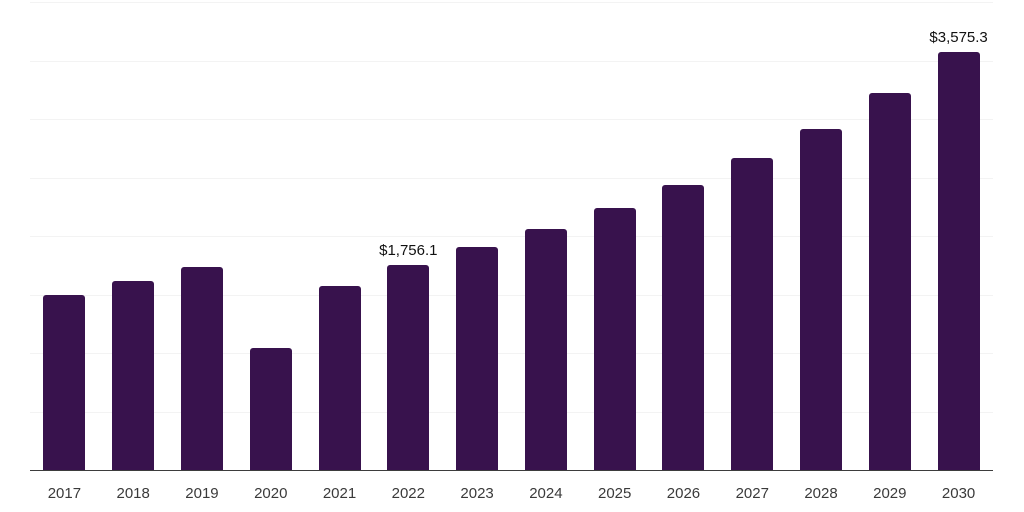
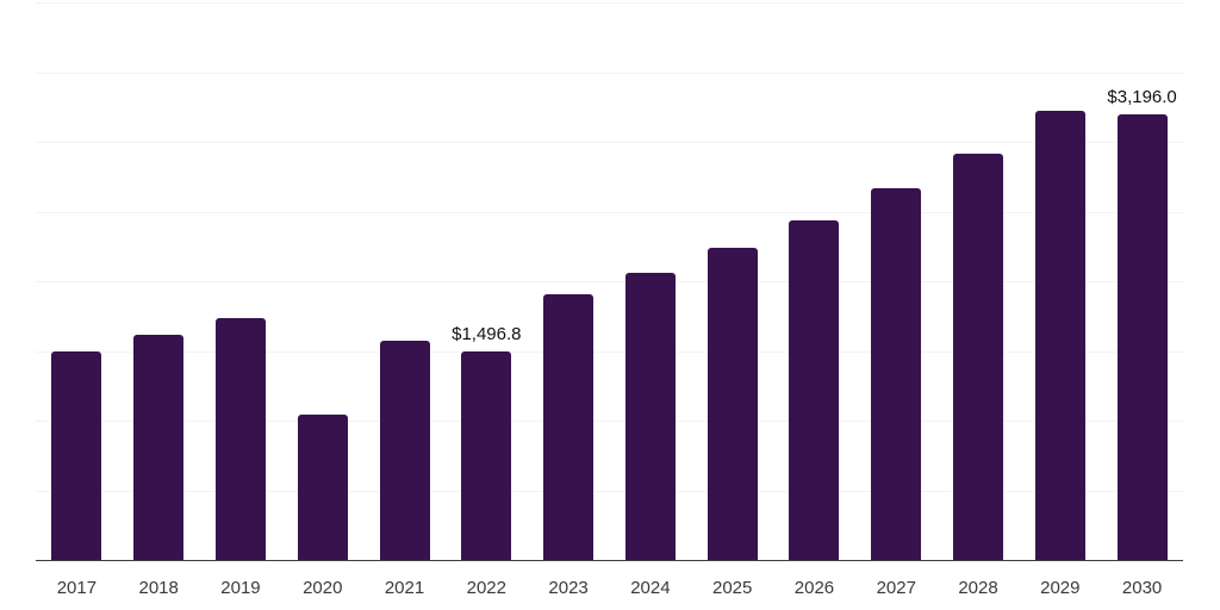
2022: $1,756.1 -> $1,496.8
2030: $3,575.3 -> $3,196.0
